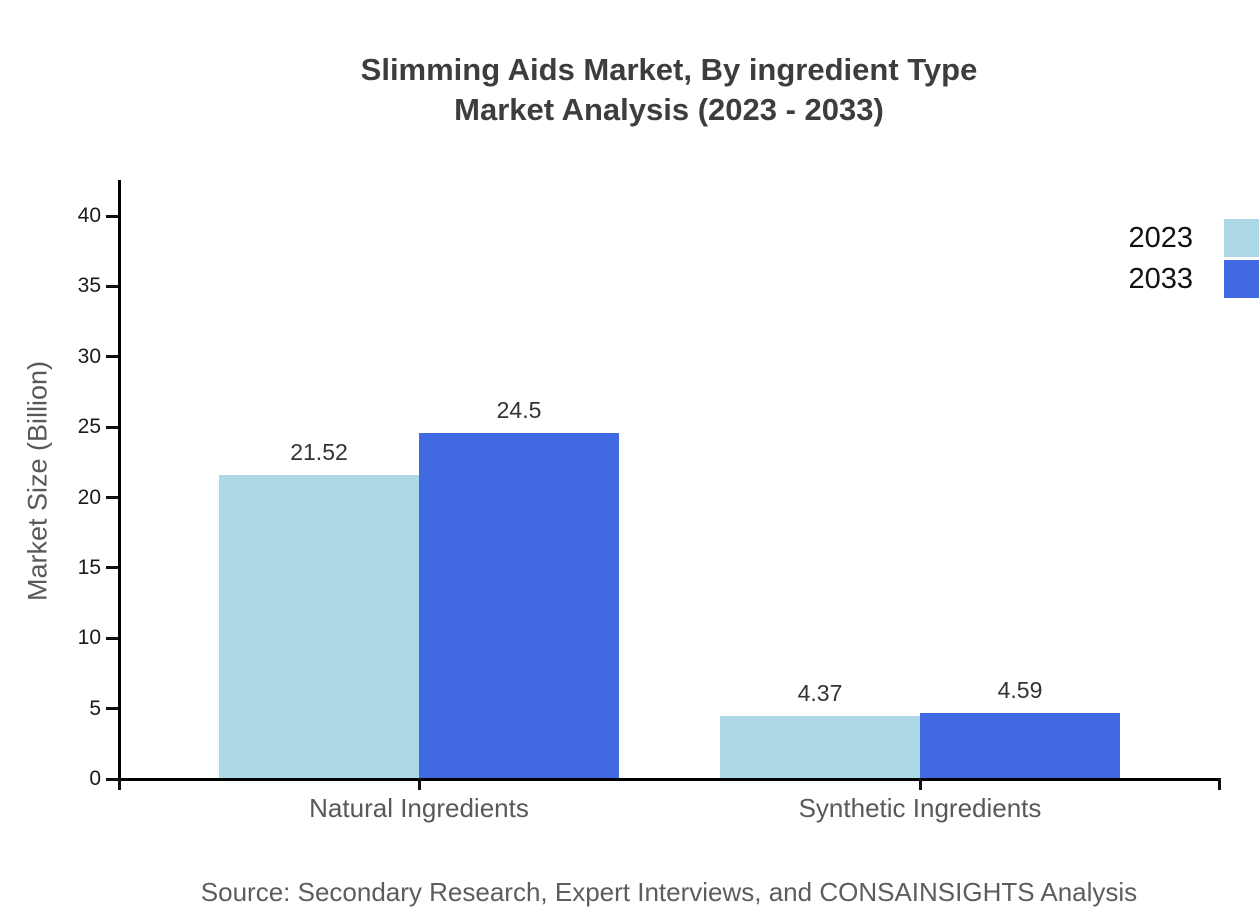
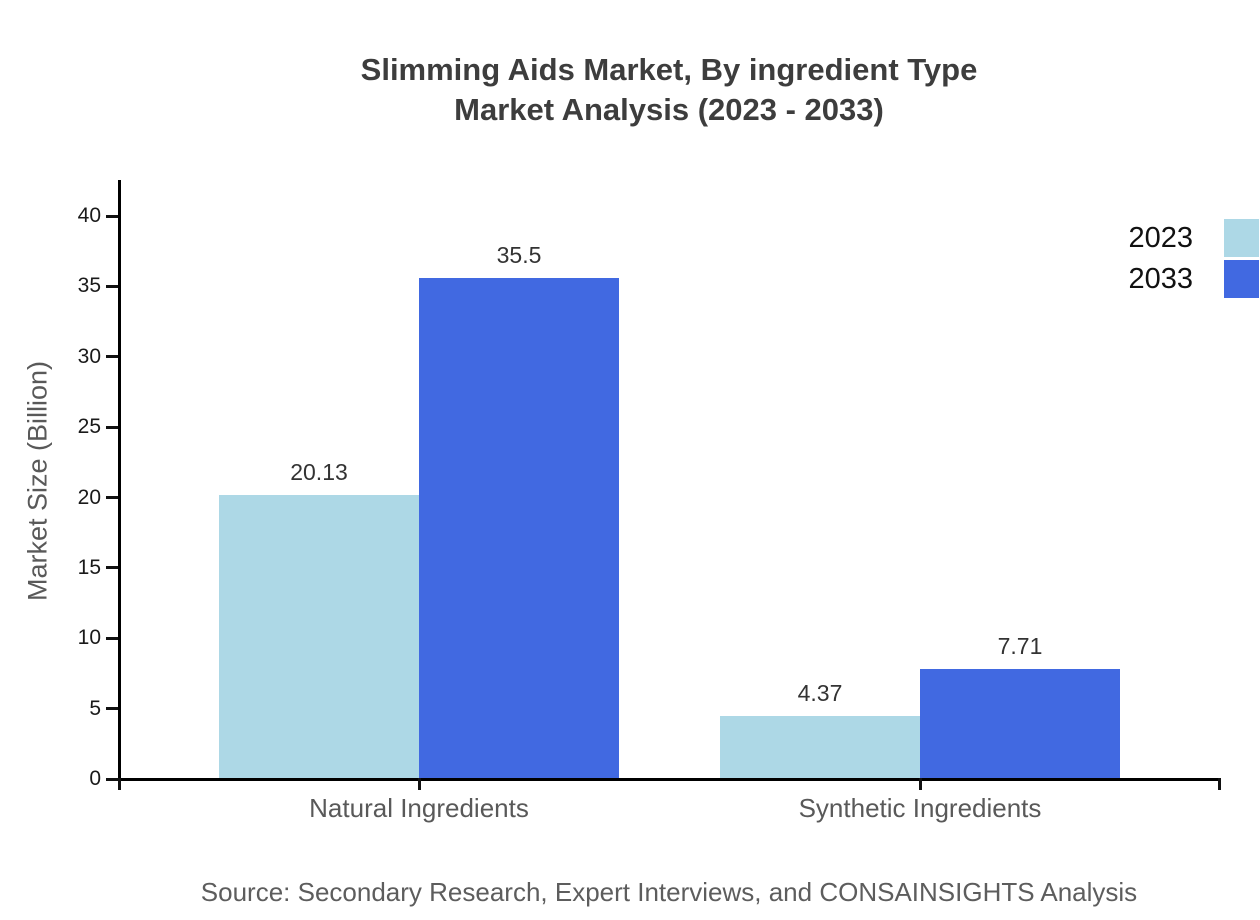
2023/Natural Ingredients: 21.52 -> 20.13
2033/Natural Ingredients: 24.5 -> 35.5
2033/Synthetic Ingredients: 4.59 -> 7.71
